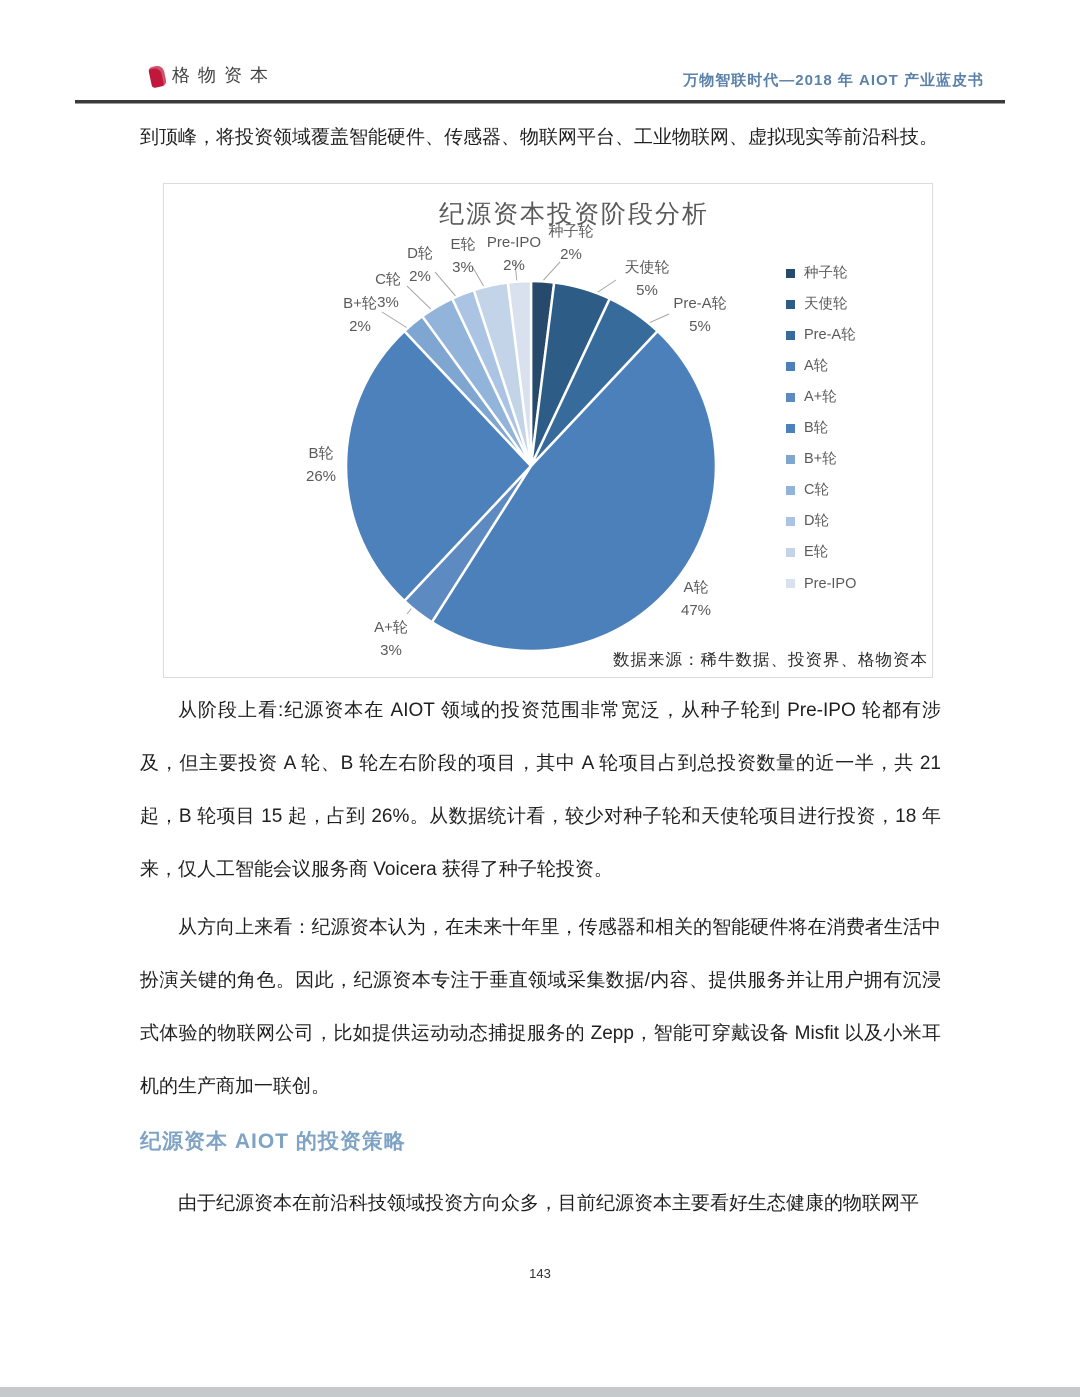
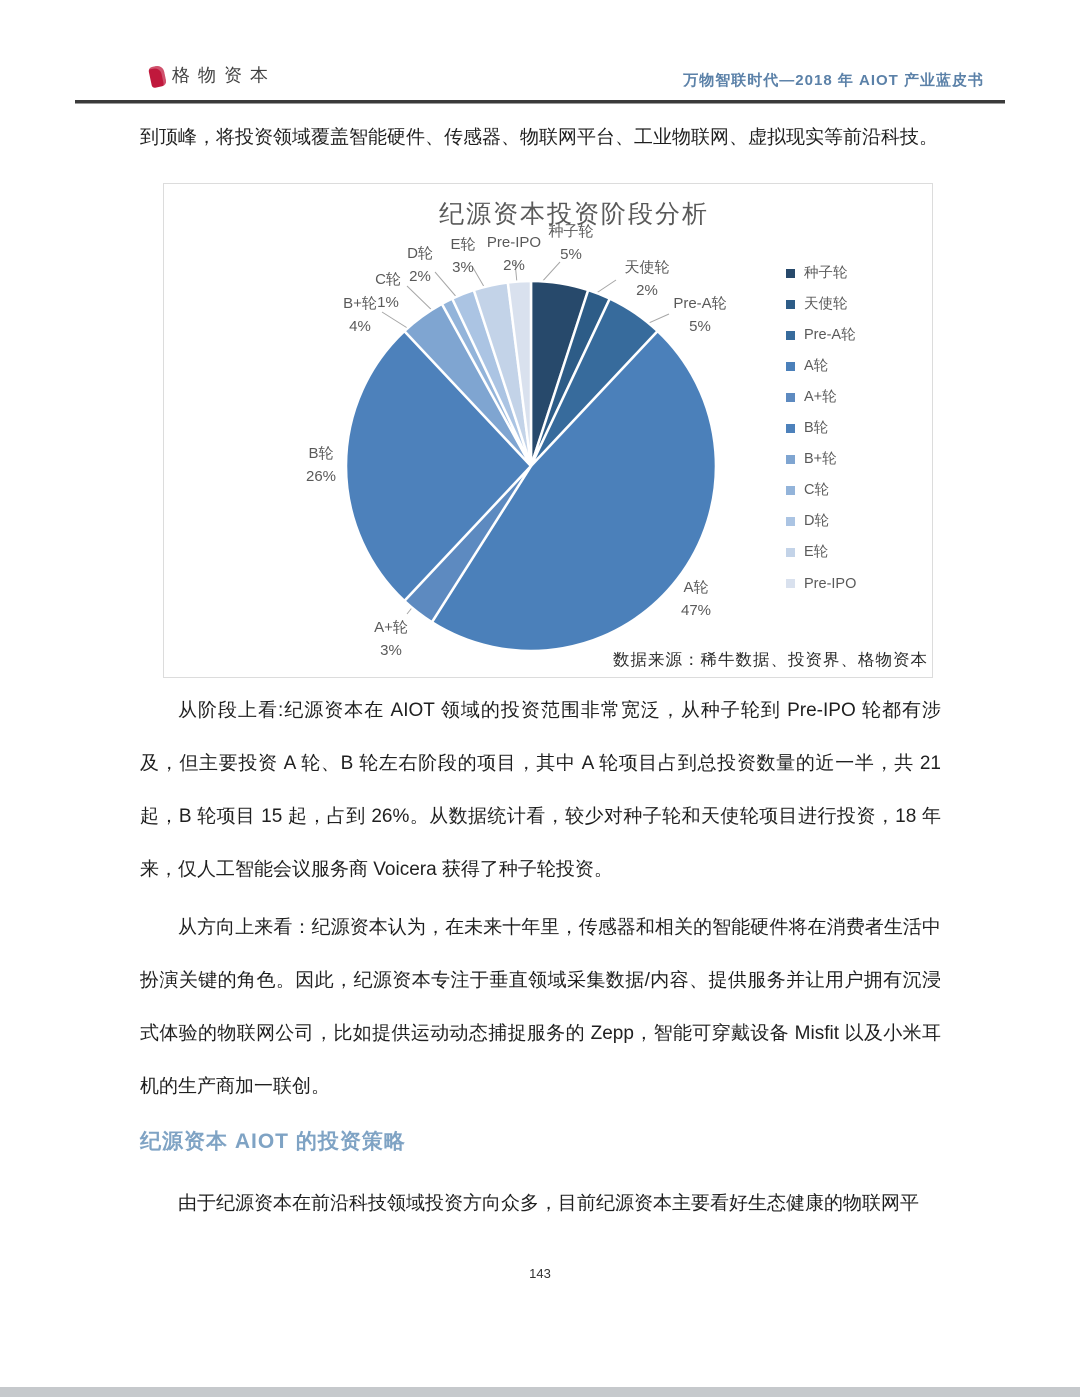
种子轮: 2% -> 5%
天使轮: 5% -> 2%
B+轮: 2% -> 4%
C轮: 3% -> 1%
